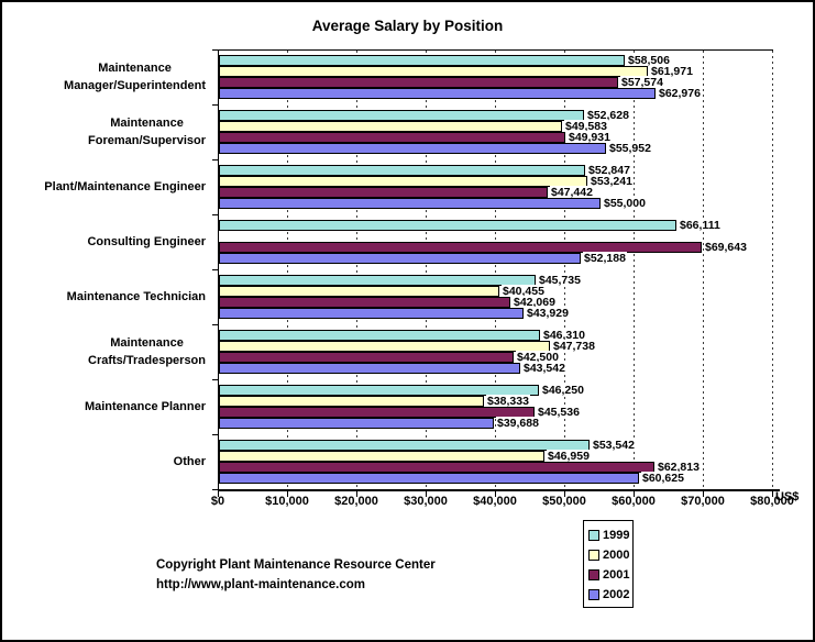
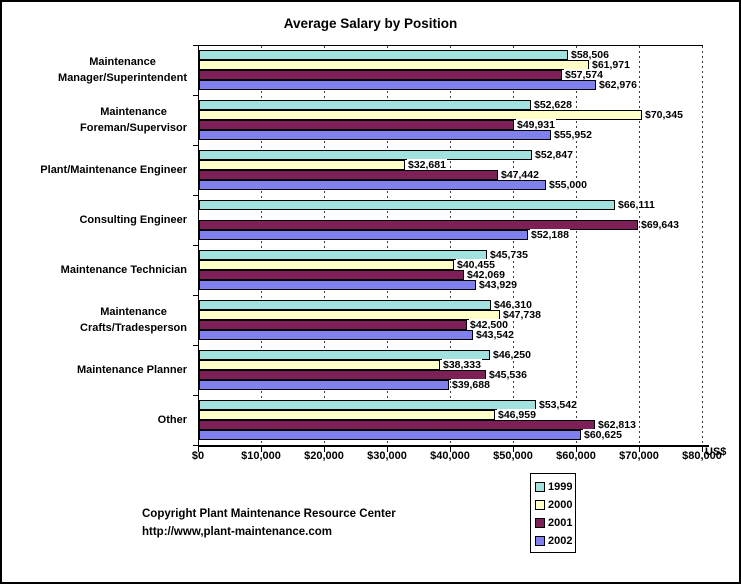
2000/Maintenance Foreman/Supervisor: $49,583 -> $70,345
2000/Plant/Maintenance Engineer: $53,241 -> $32,681
